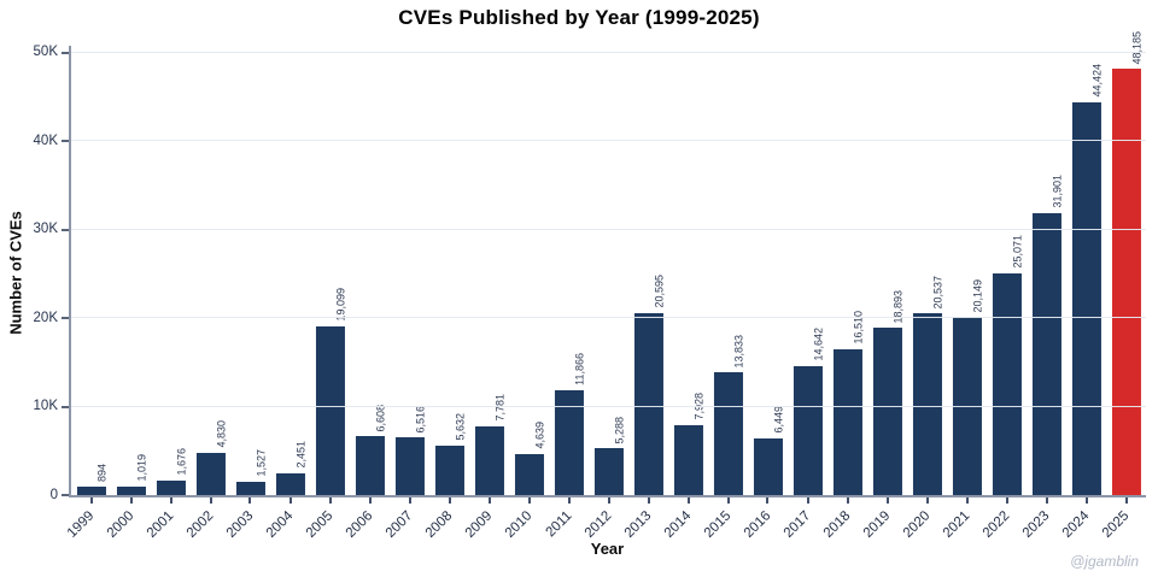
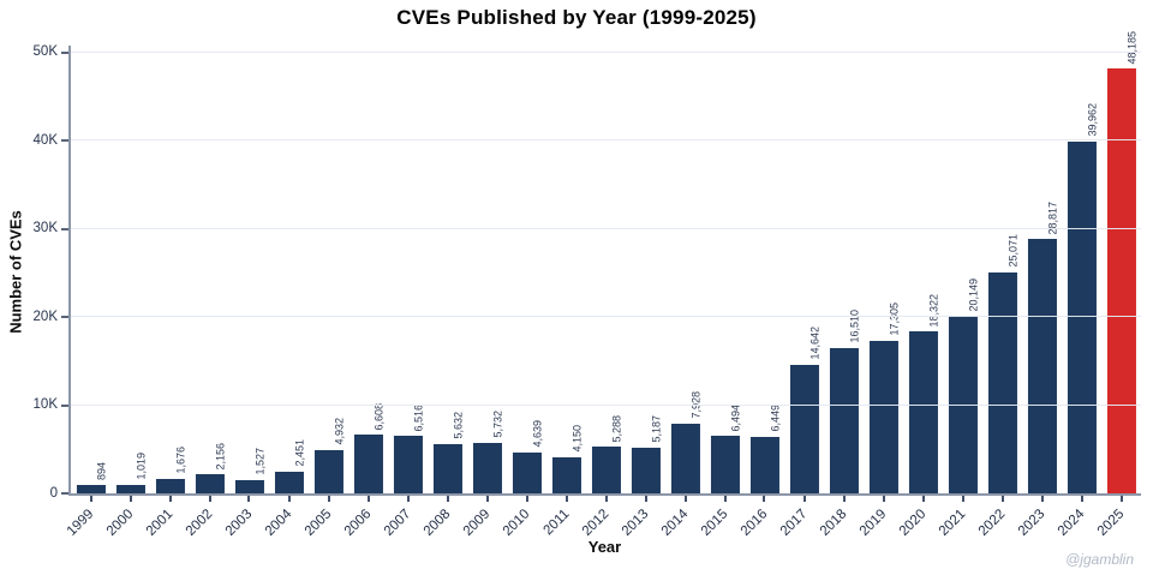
2002: 4,830 -> 2,156
2005: 19,099 -> 4,932
2009: 7,781 -> 5,732
2011: 11,866 -> 4,150
2013: 20,595 -> 5,187
2015: 13,833 -> 6,494
2019: 18,893 -> 17,305
2020: 20,537 -> 18,322
2023: 31,901 -> 28,817
2024: 44,424 -> 39,962
